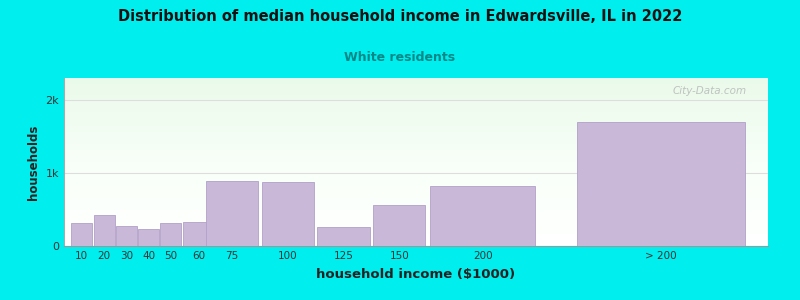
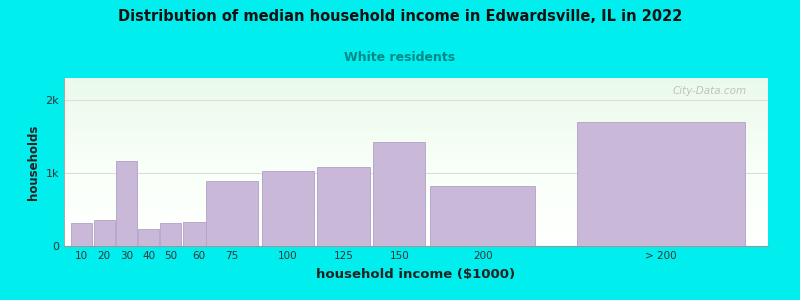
20: 0.43k -> 0.36k
30: 0.27k -> 1.16k
100: 0.87k -> 1.02k
125: 0.26k -> 1.08k
150: 0.56k -> 1.42k
